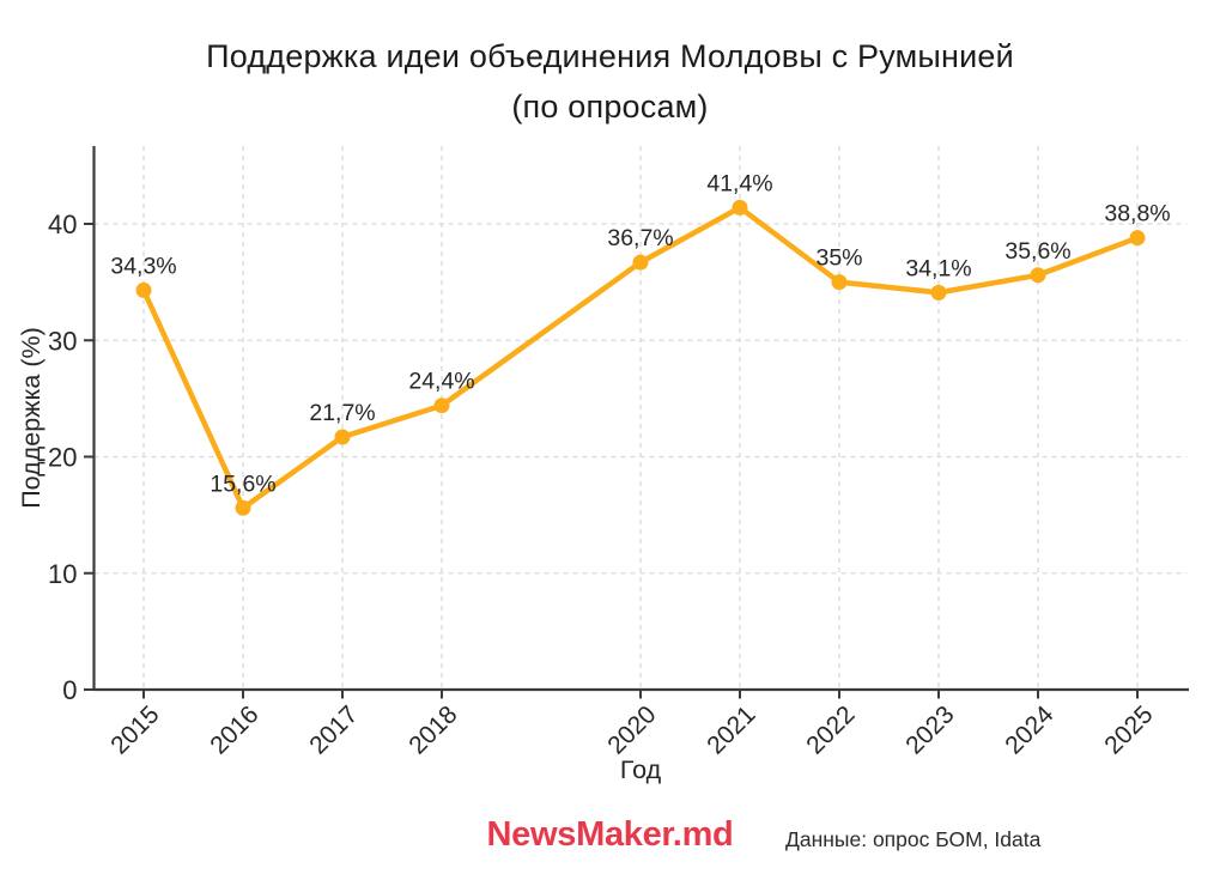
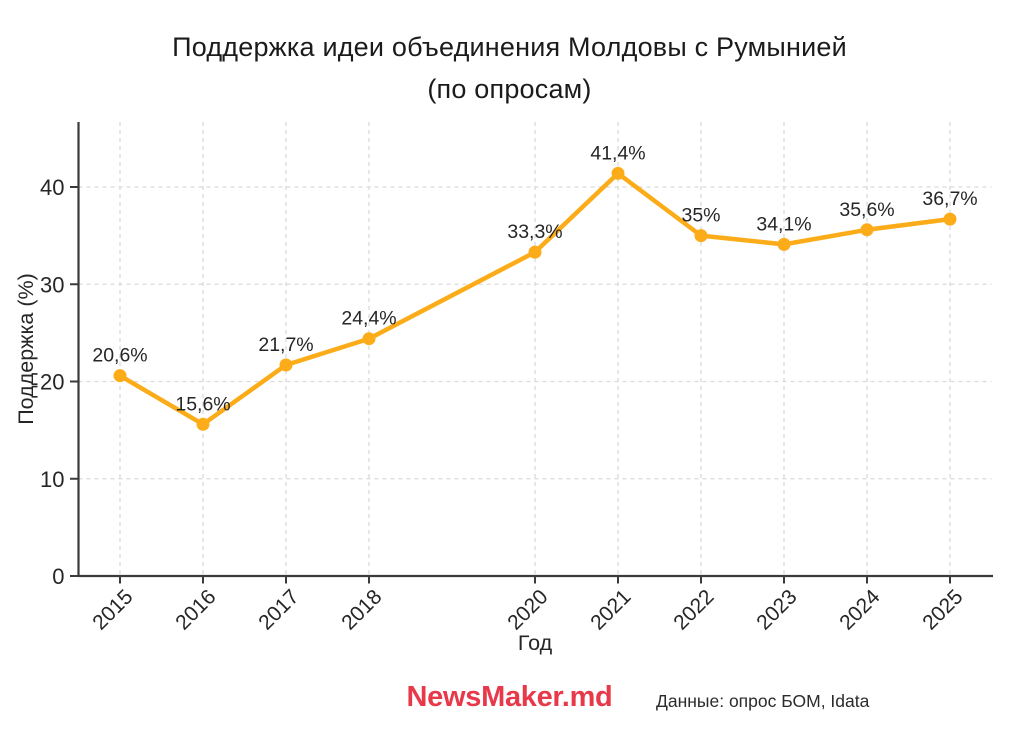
2015: 34,3% -> 20,6%
2020: 36,7% -> 33,3%
2025: 38,8% -> 36,7%
